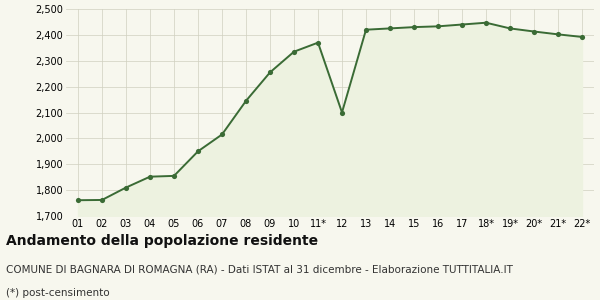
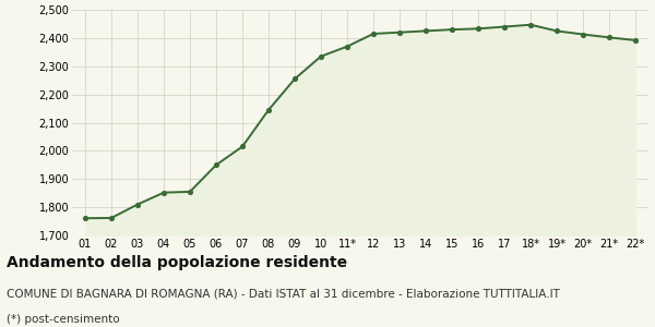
12: 2,100 -> 2,415
